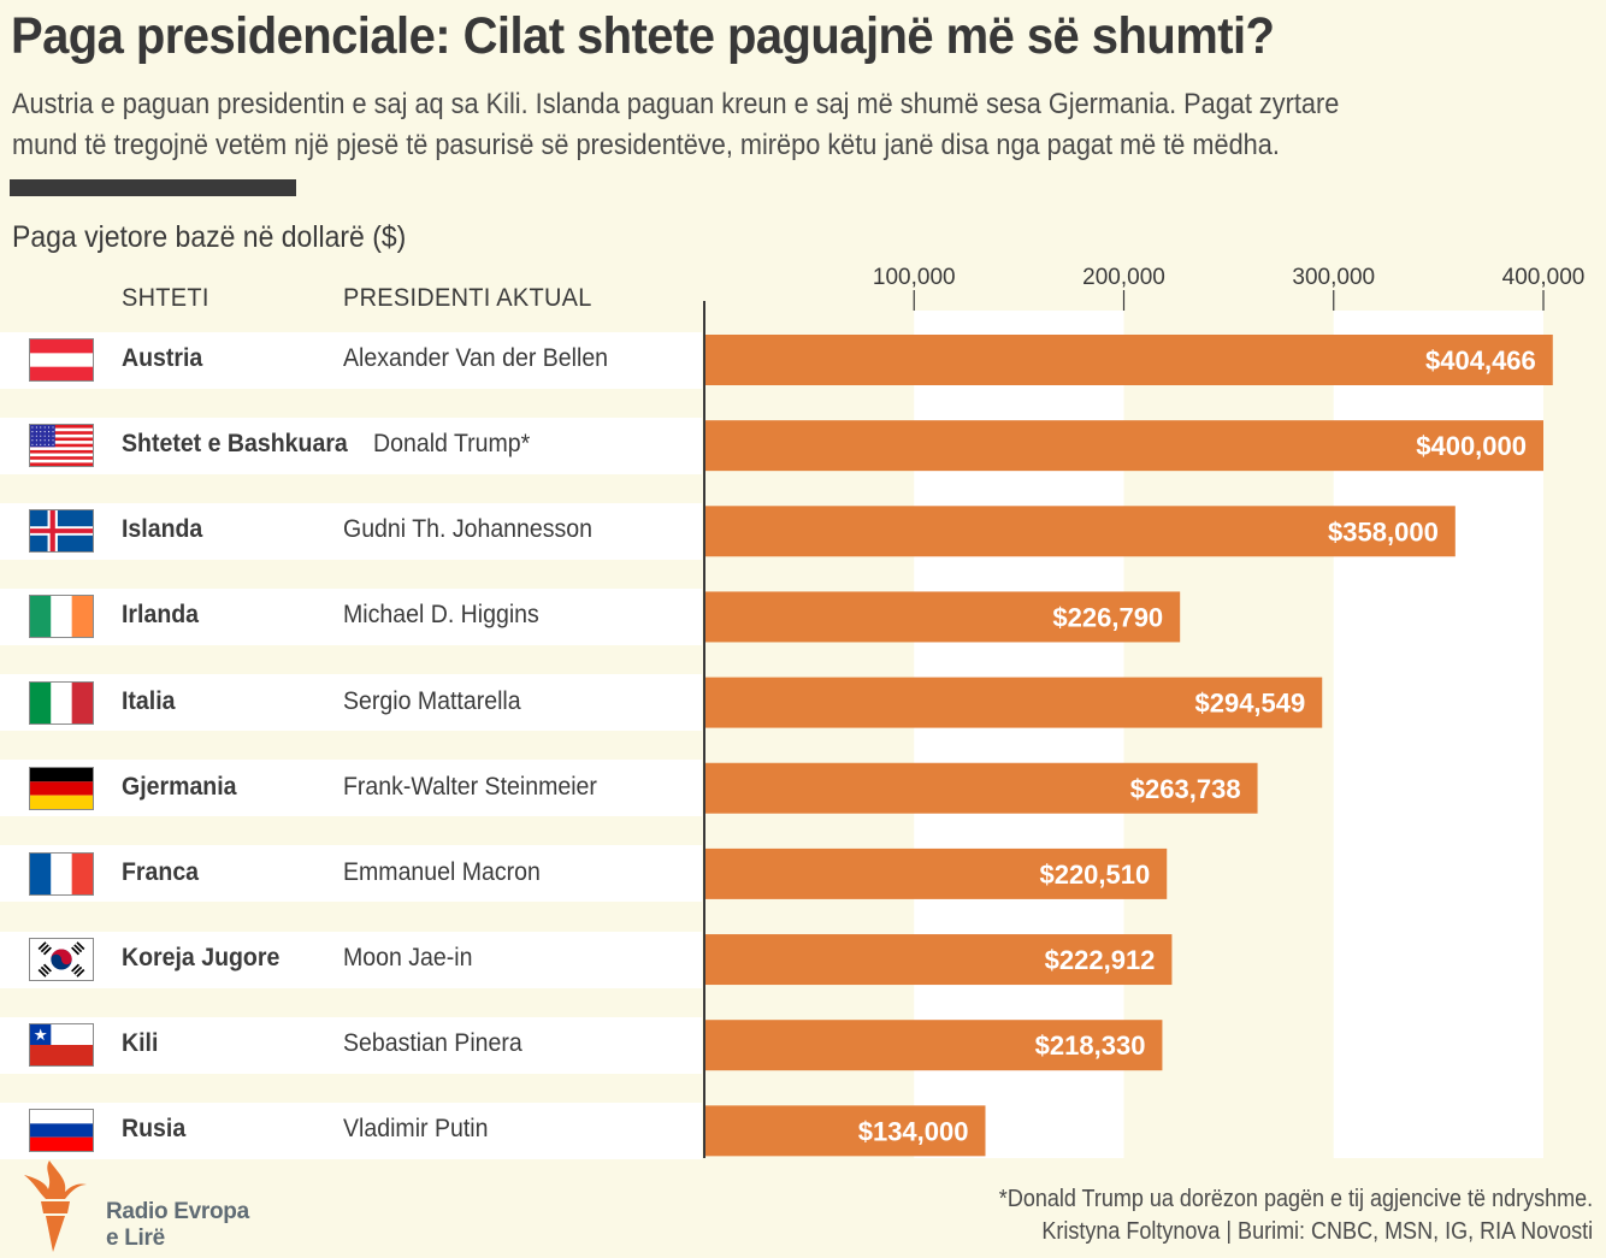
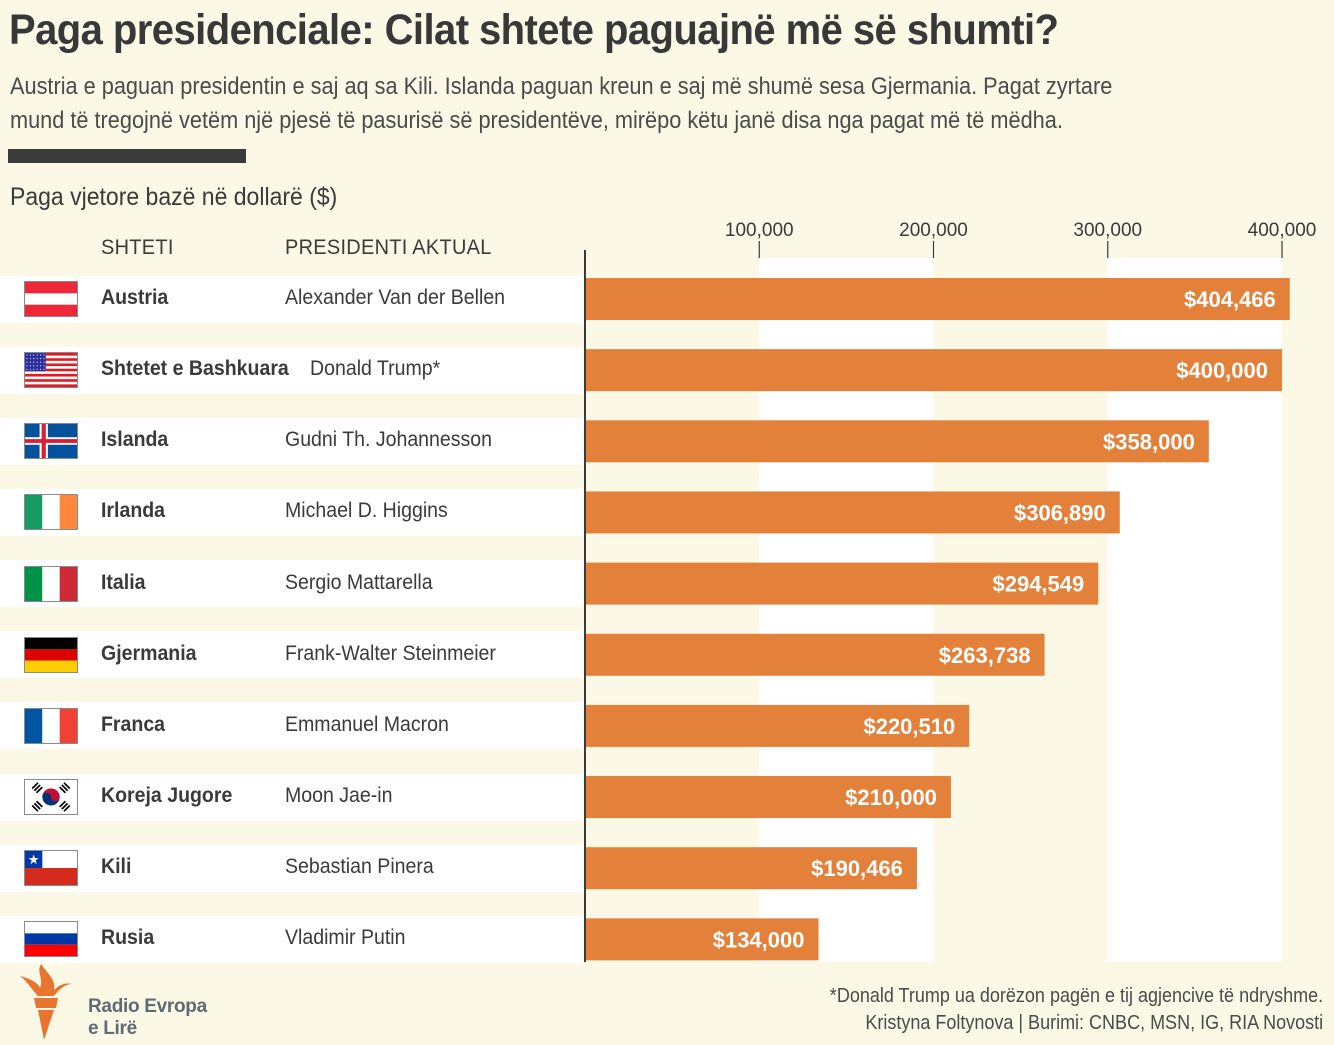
Irlanda: $226,790 -> $306,890
Koreja Jugore: $222,912 -> $210,000
Kili: $218,330 -> $190,466
